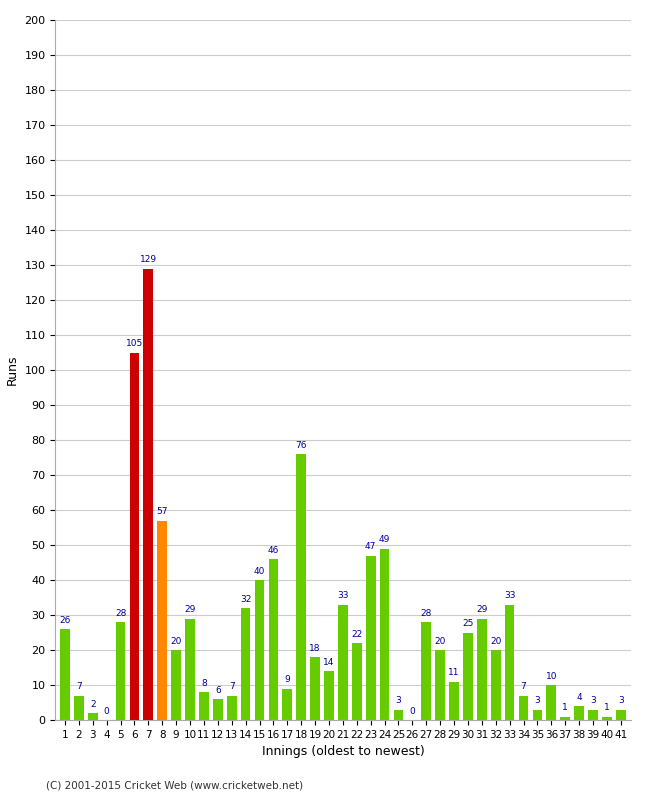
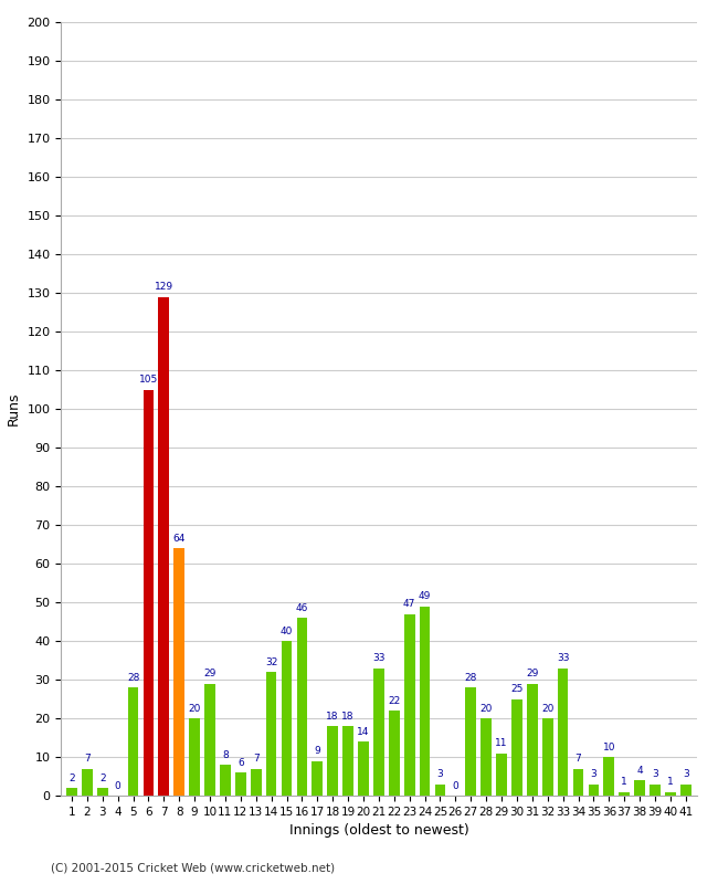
1: 26 -> 2
8: 57 -> 64
18: 76 -> 18
